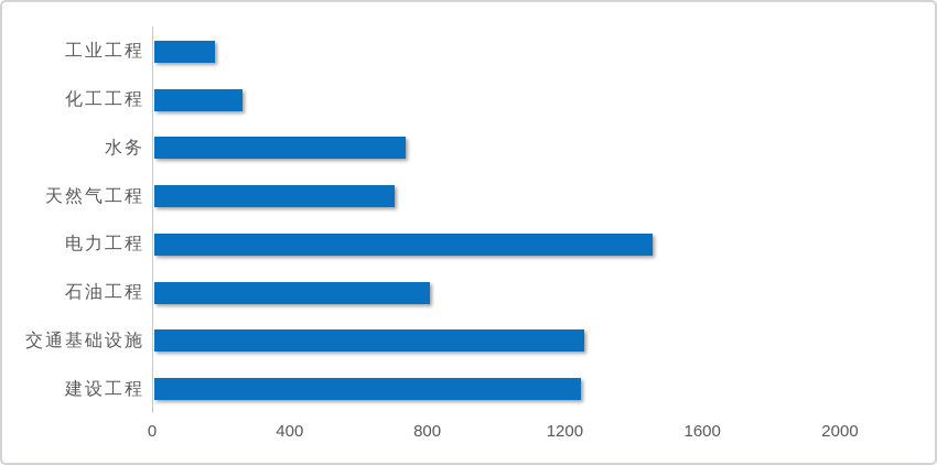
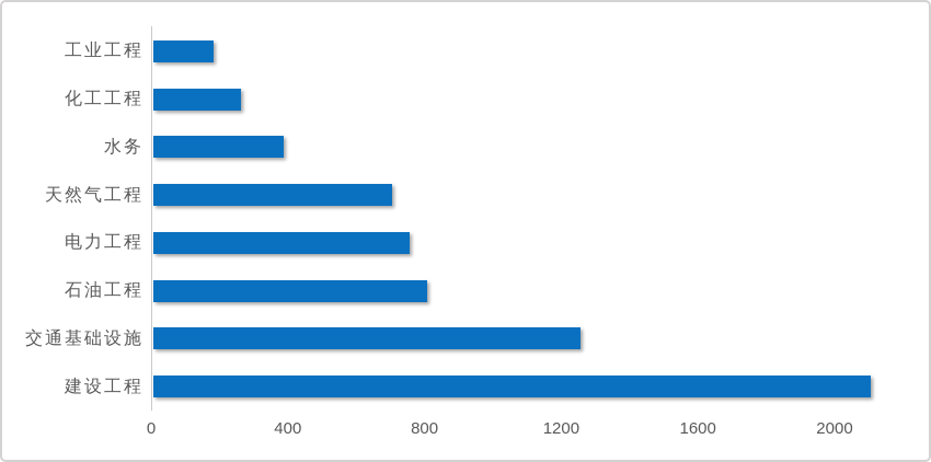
水务: 730 -> 380
电力工程: 1450 -> 750
建设工程: 1240 -> 2100
